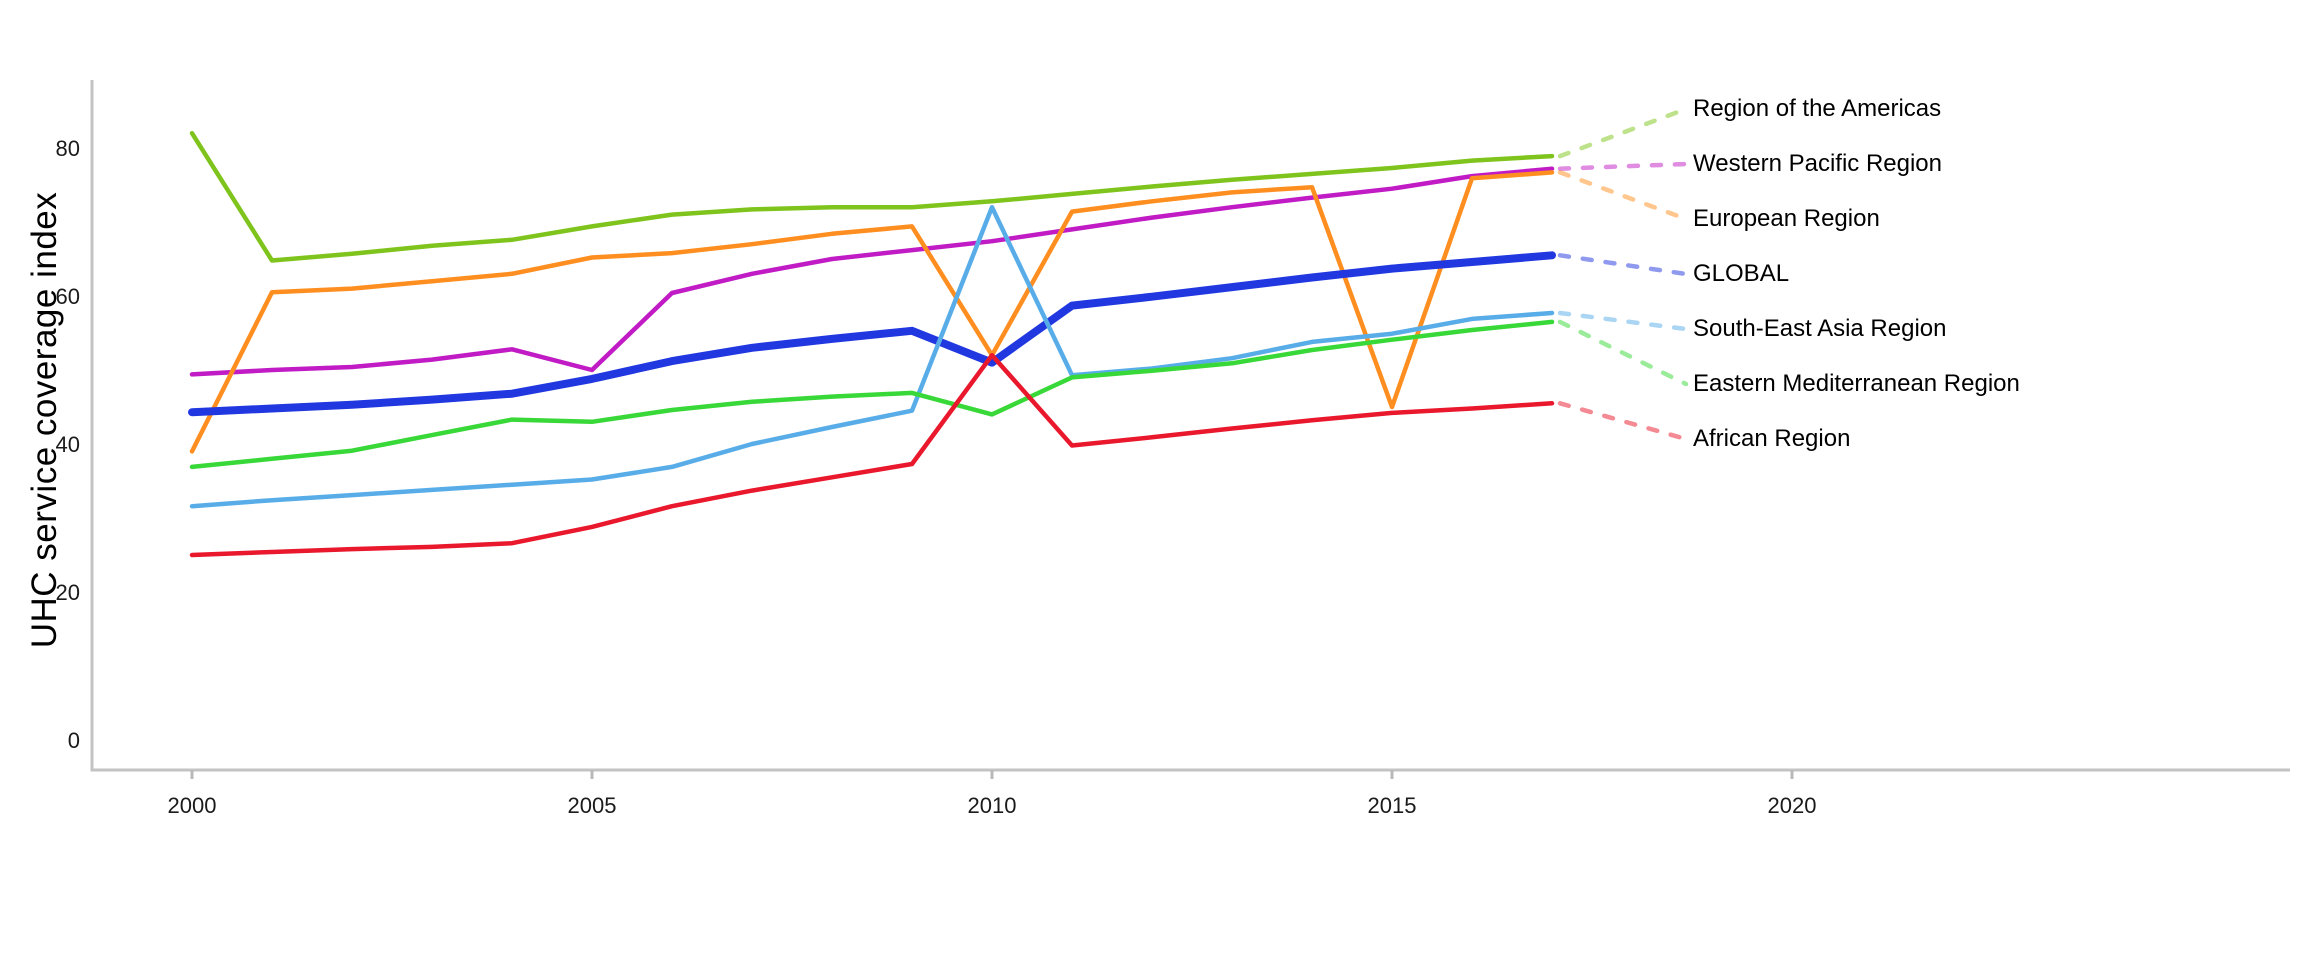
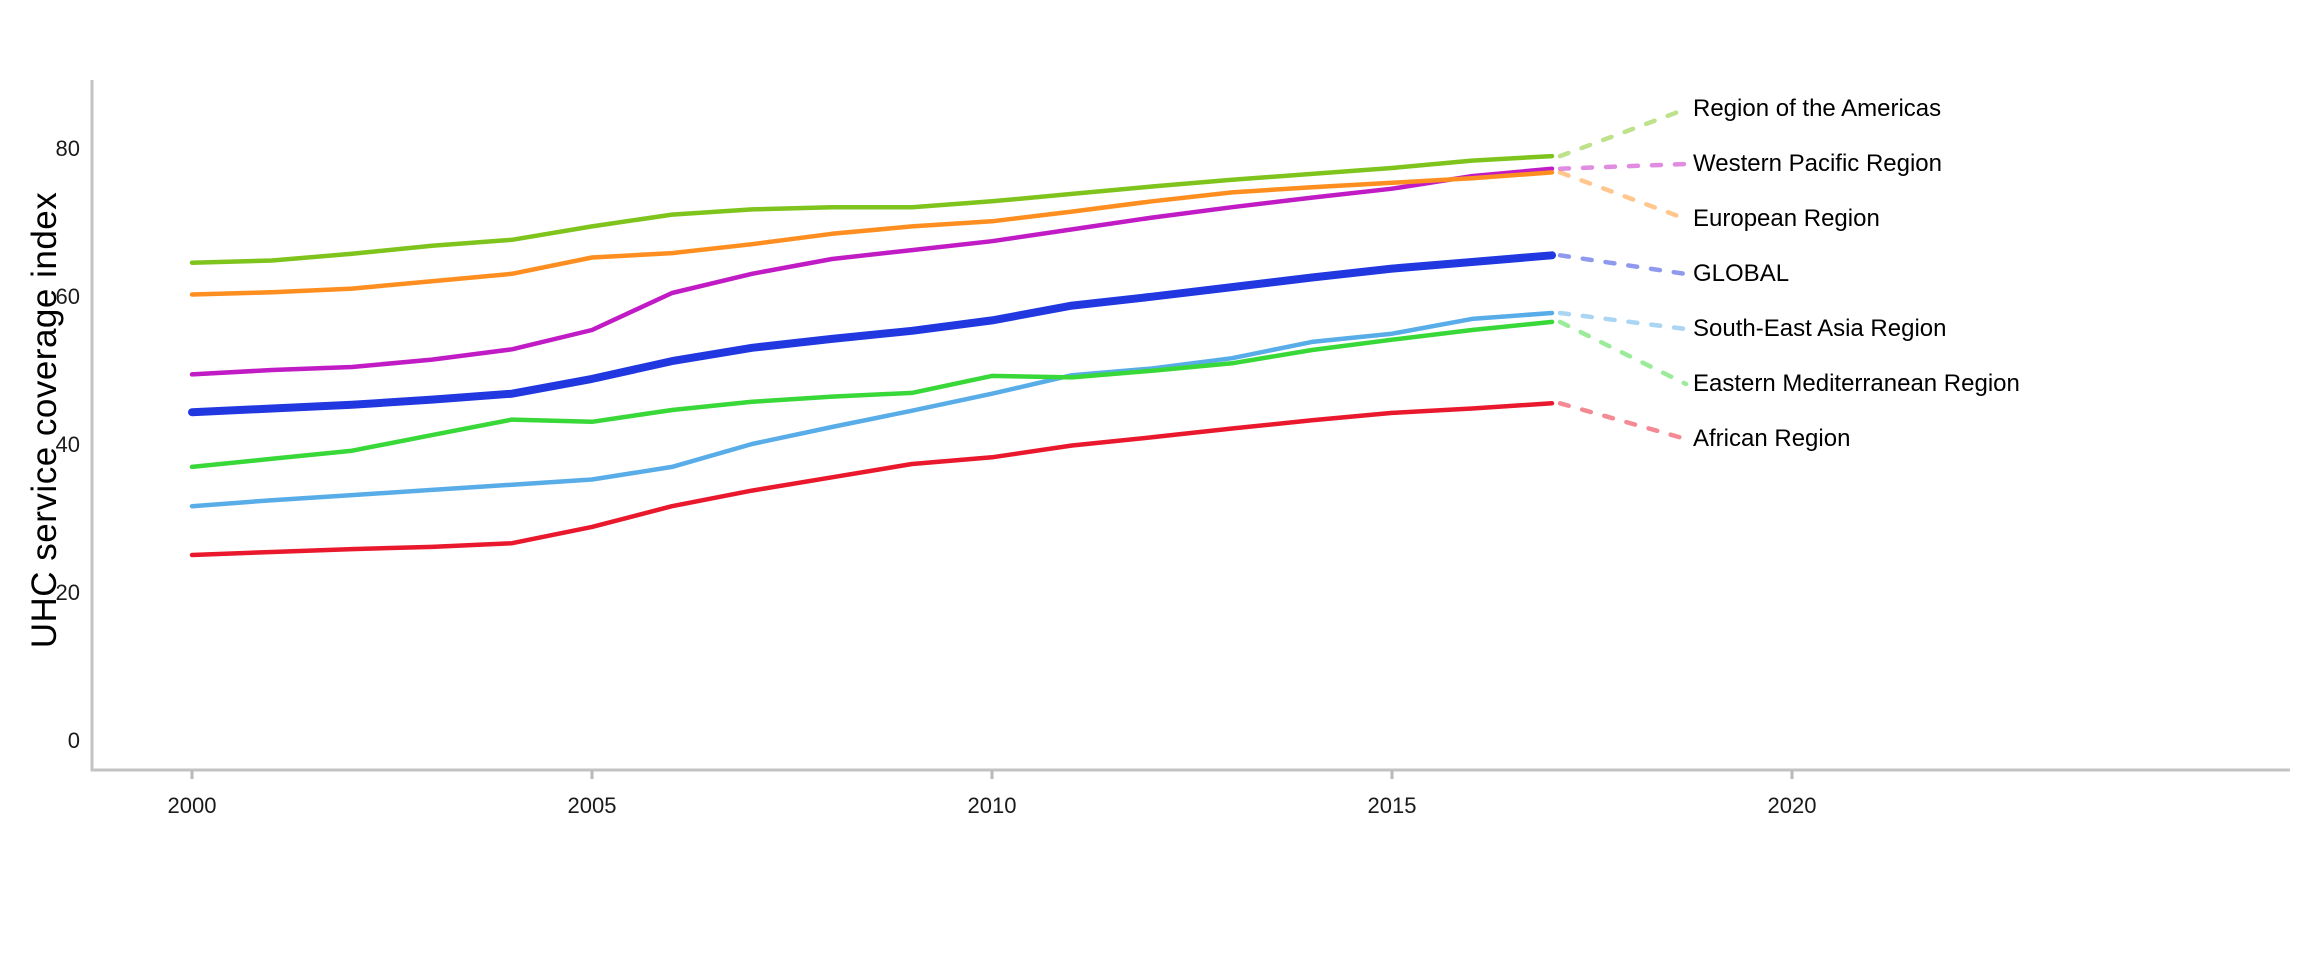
Region of the Americas/2000: 82 -> 64
European Region/2000: 39 -> 60
Western Pacific Region/2005: 50 -> 55
European Region/2010: 52 -> 70
GLOBAL/2010: 51 -> 57
South-East Asia Region/2010: 72 -> 47
Eastern Mediterranean Region/2010: 44 -> 49
African Region/2010: 52 -> 38
European Region/2015: 45 -> 75
